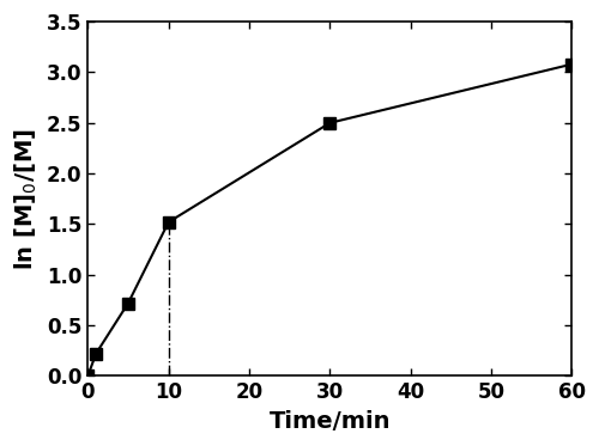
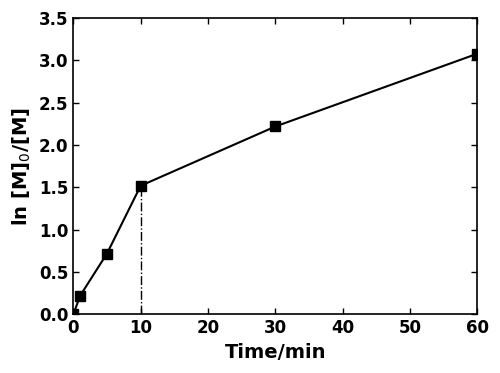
30: 2.50 -> 2.22
